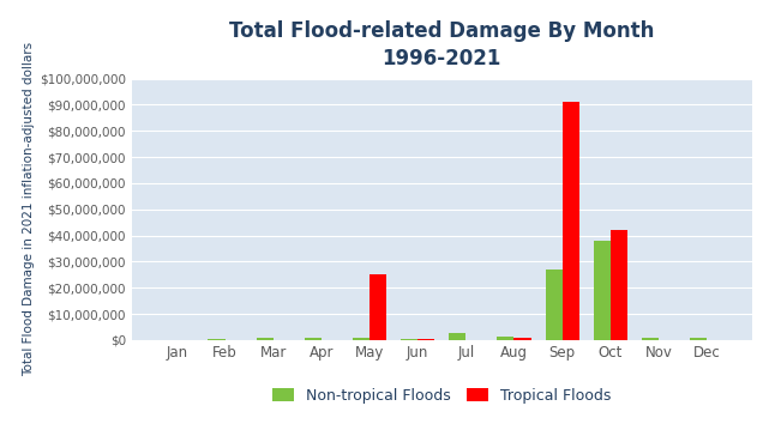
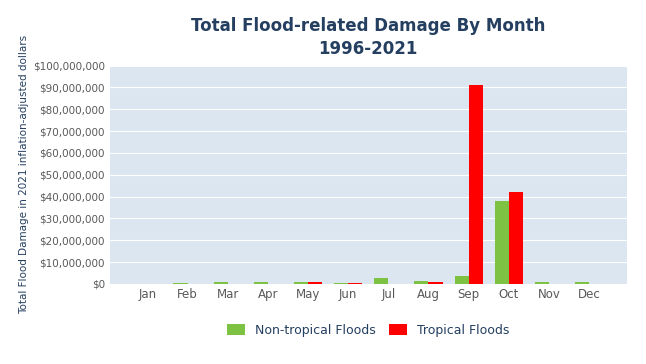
Tropical Floods/May: $25,000,000 -> $800,000
Non-tropical Floods/Sep: $27,000,000 -> $3,500,000
